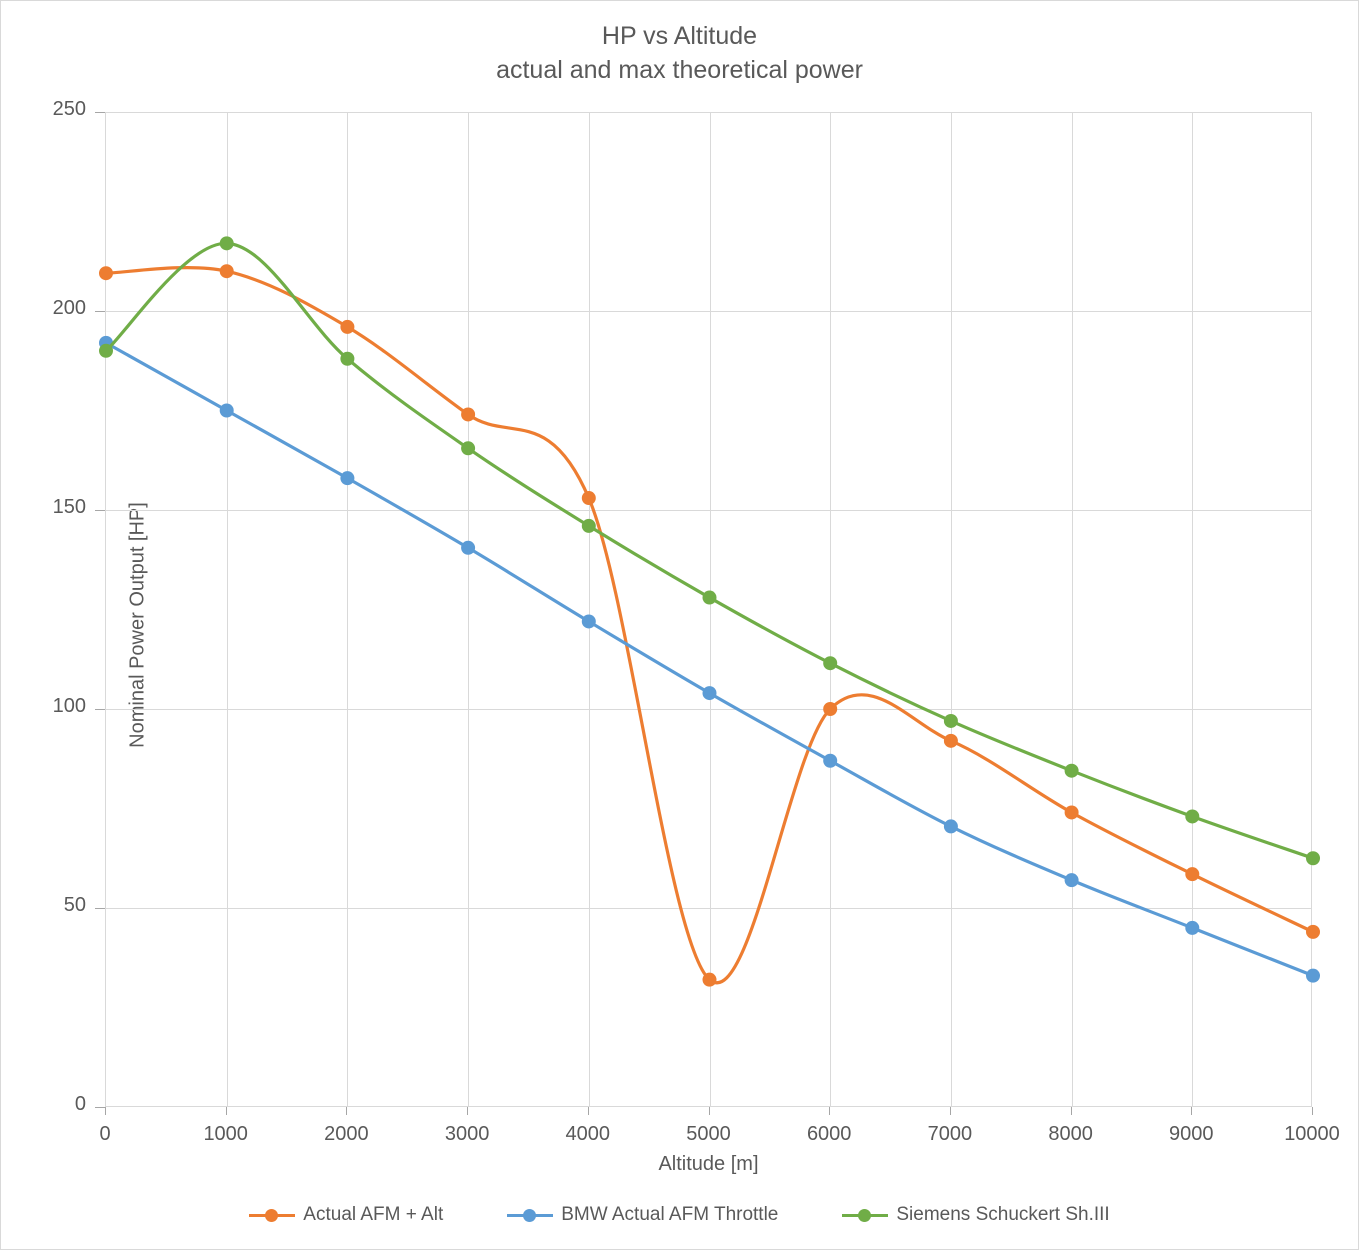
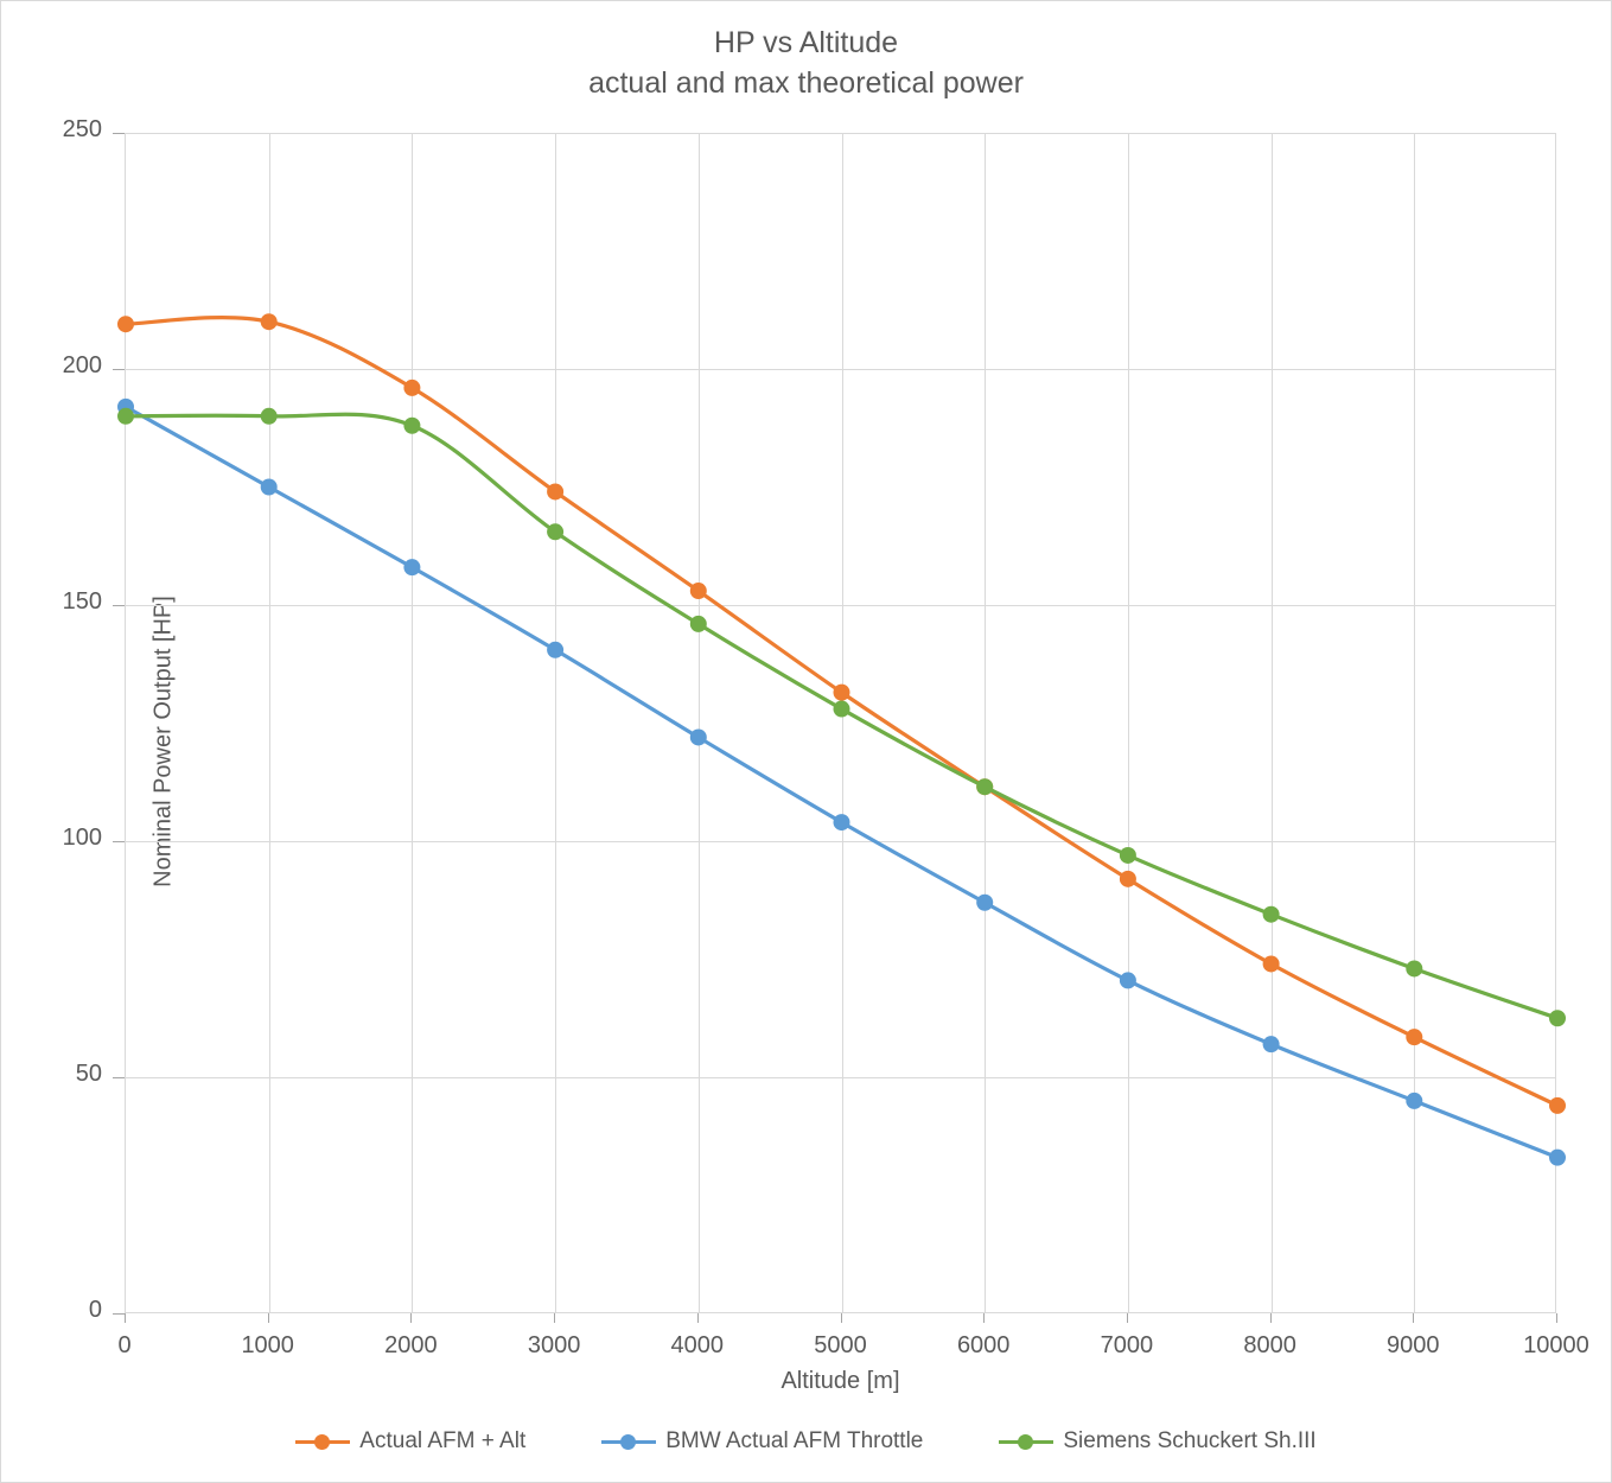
Siemens Schuckert Sh.III/1000: 217 -> 190
Actual AFM + Alt/5000: 32 -> 132
Actual AFM + Alt/6000: 100 -> 112
